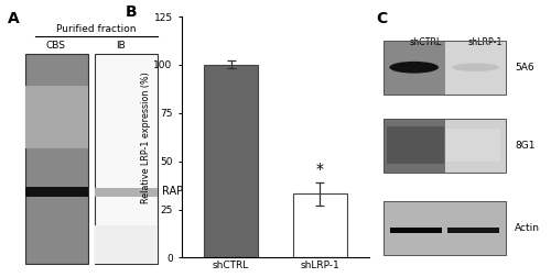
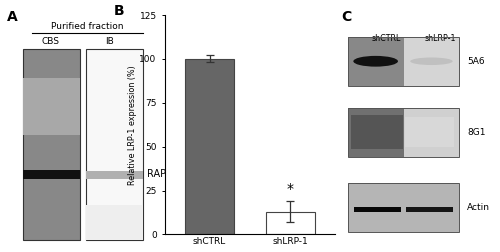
shLRP-1: 33 -> 13
